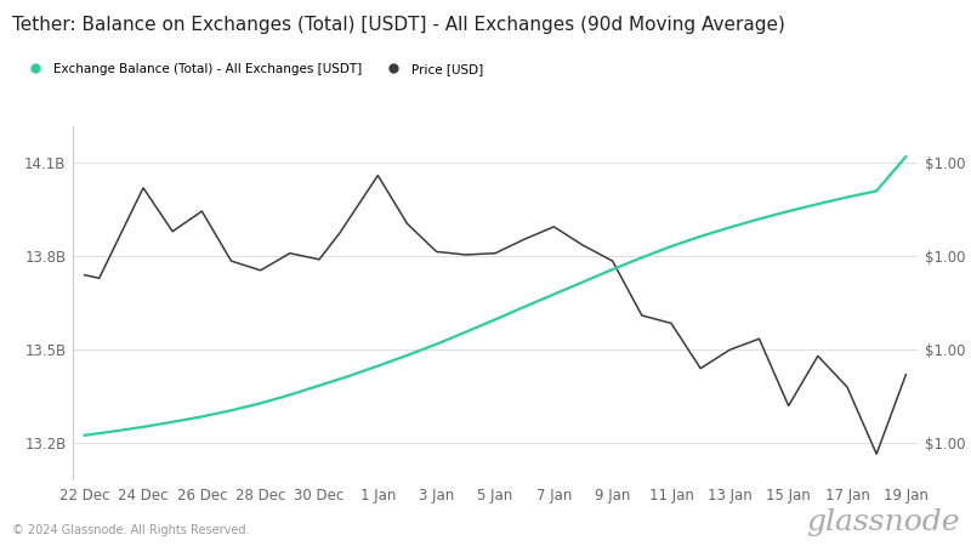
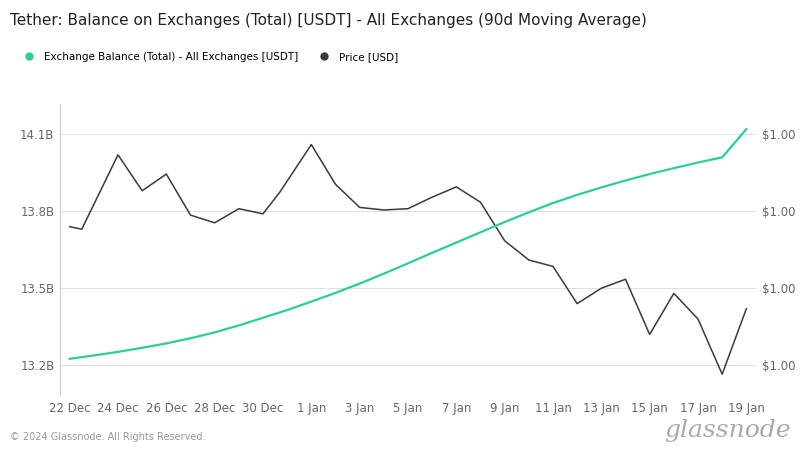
Price [USD]/9 Jan: 13.785B -> 13.685B
